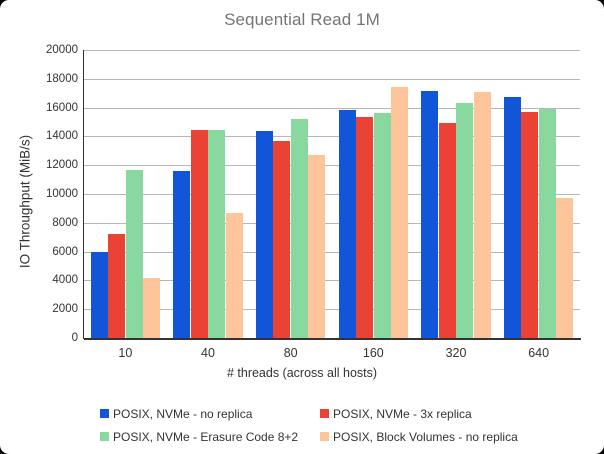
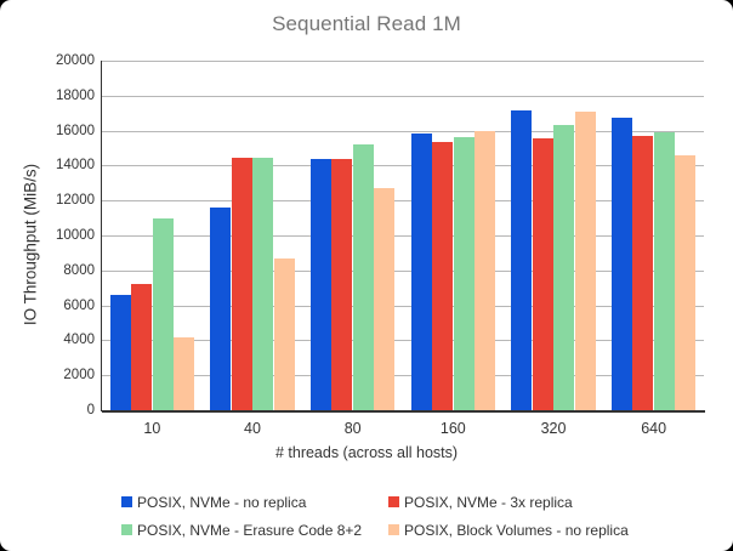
POSIX, NVMe - no replica/10: 6000 -> 6600
POSIX, NVMe - Erasure Code 8+2/10: 11700 -> 11000
POSIX, NVMe - 3x replica/80: 13700 -> 14400
POSIX, Block Volumes - no replica/160: 17400 -> 16000
POSIX, NVMe - 3x replica/320: 14900 -> 15600
POSIX, Block Volumes - no replica/640: 9700 -> 14600
